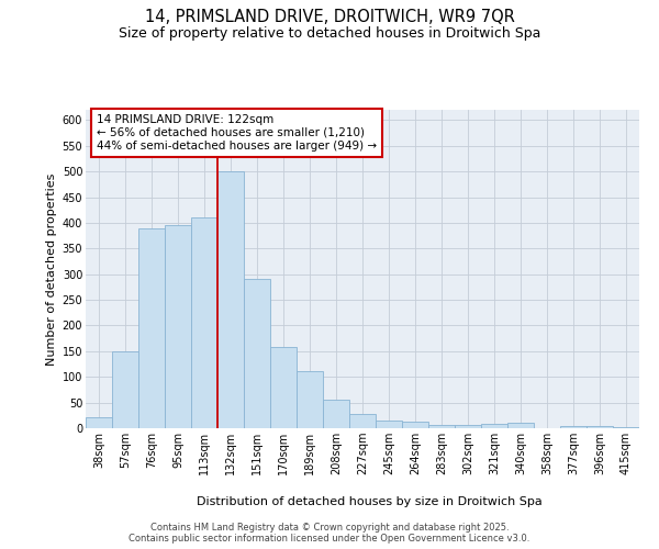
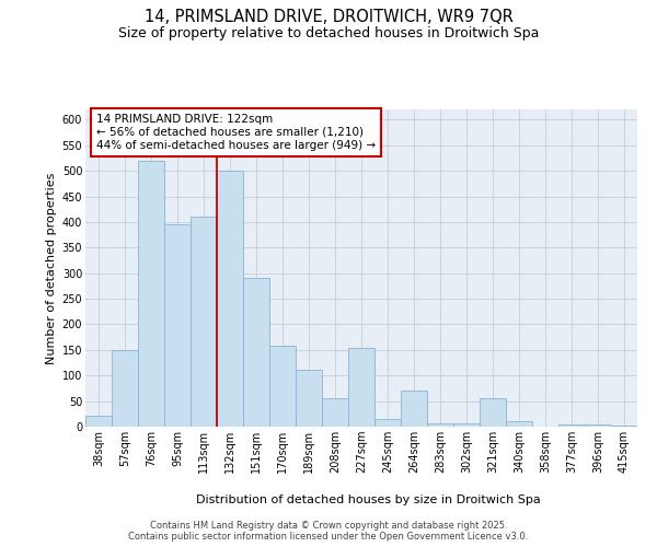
76sqm: 390 -> 520
227sqm: 28 -> 155
264sqm: 12 -> 70
321sqm: 8 -> 55
